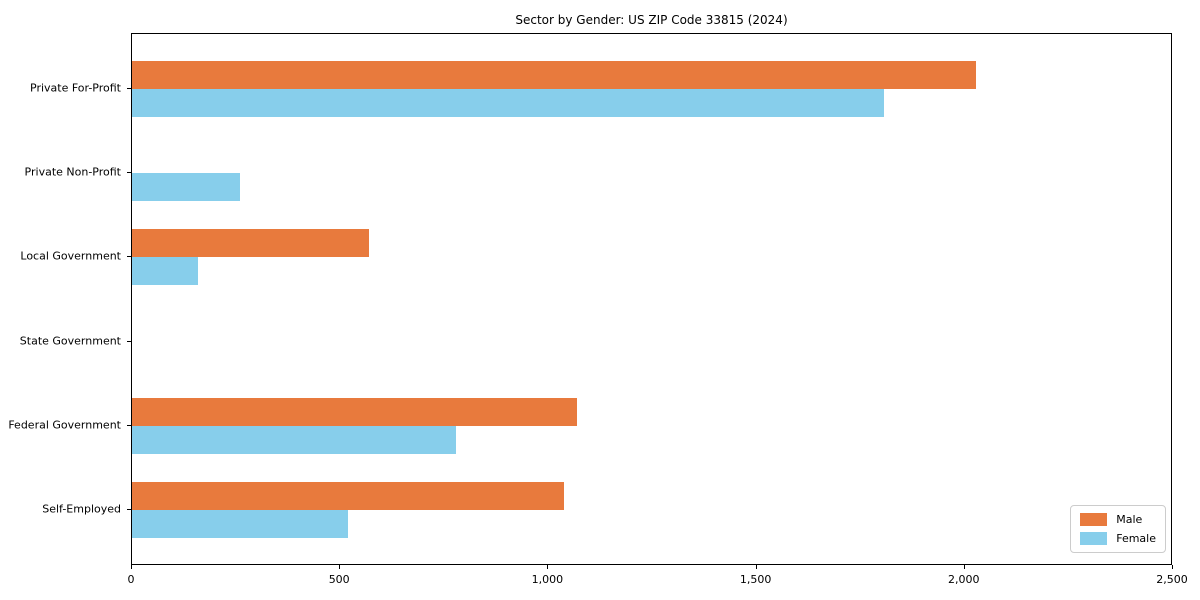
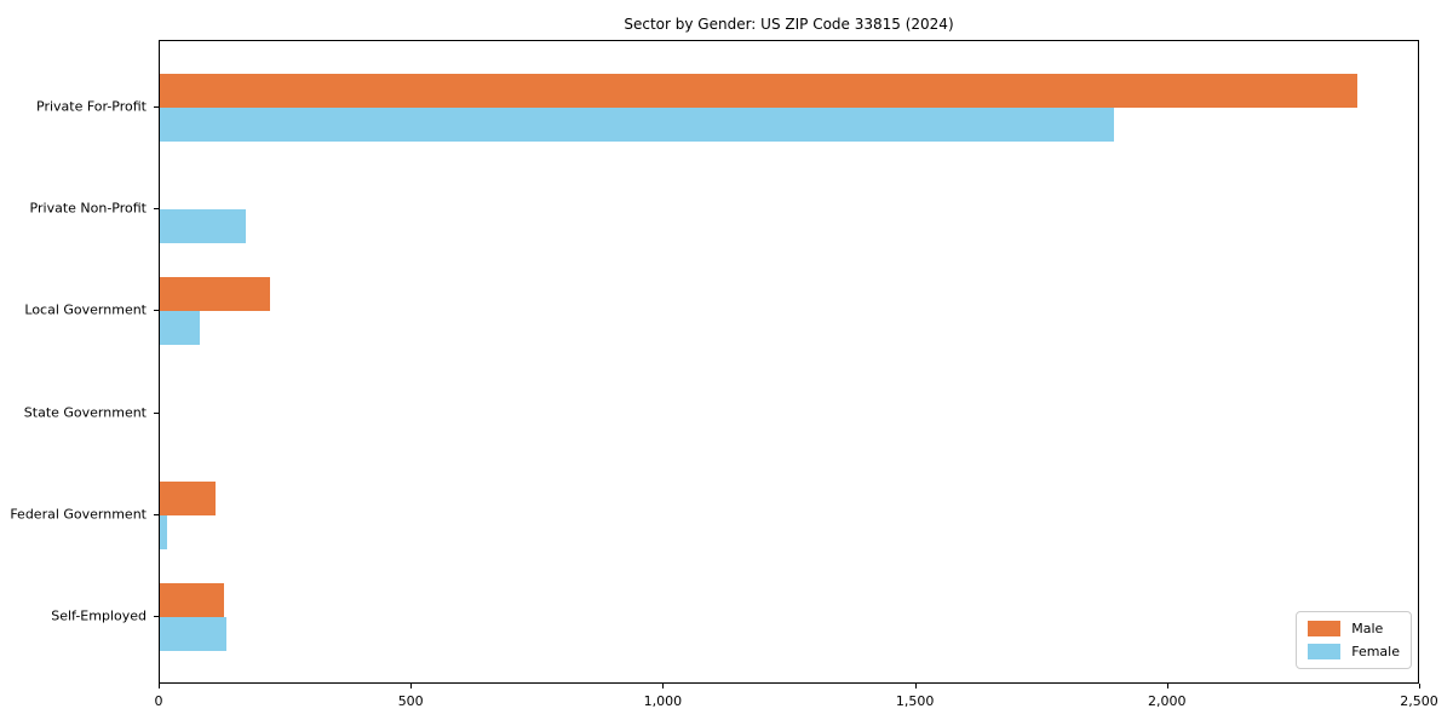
Male/Private For-Profit: 2030 -> 2380
Female/Private For-Profit: 1810 -> 1900
Female/Private Non-Profit: 260 -> 170
Male/Local Government: 570 -> 220
Female/Local Government: 160 -> 80
Male/Federal Government: 1070 -> 110
Female/Federal Government: 780 -> 20
Male/Self-Employed: 1040 -> 130
Female/Self-Employed: 520 -> 130
